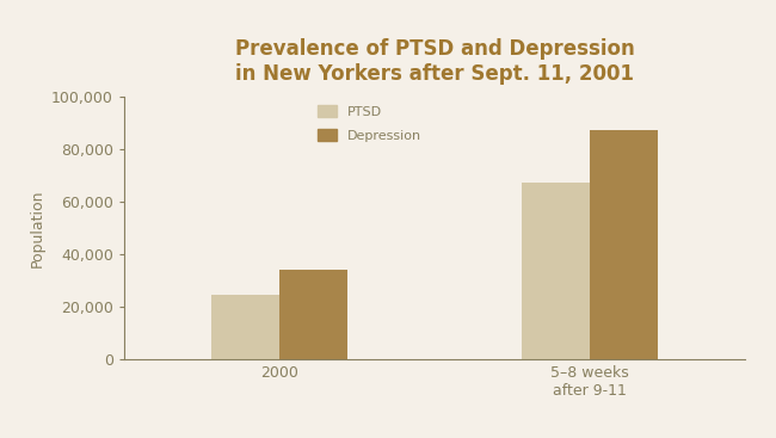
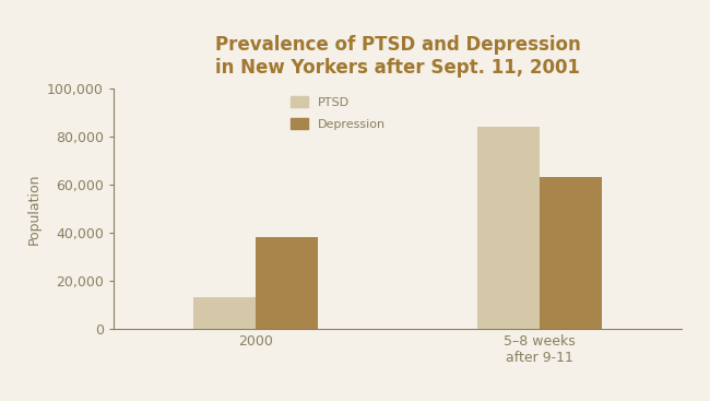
PTSD/2000: 24,500 -> 13,000
Depression/2000: 34,000 -> 38,000
PTSD/5–8 weeks after 9-11: 67,000 -> 84,000
Depression/5–8 weeks after 9-11: 87,000 -> 63,000
